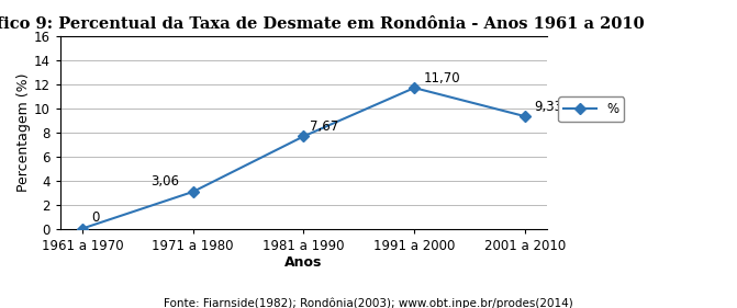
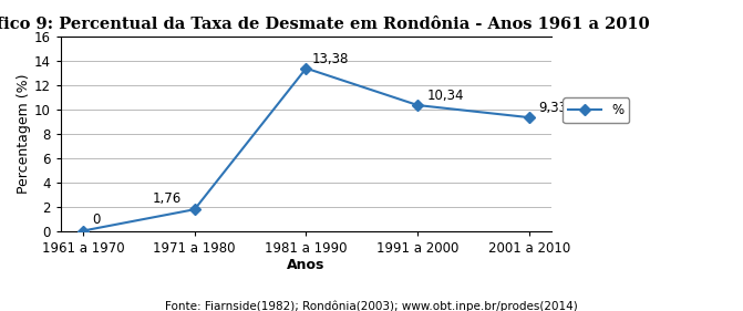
1971 a 1980: 3,06 -> 1,76
1981 a 1990: 7,67 -> 13,38
1991 a 2000: 11,70 -> 10,34
